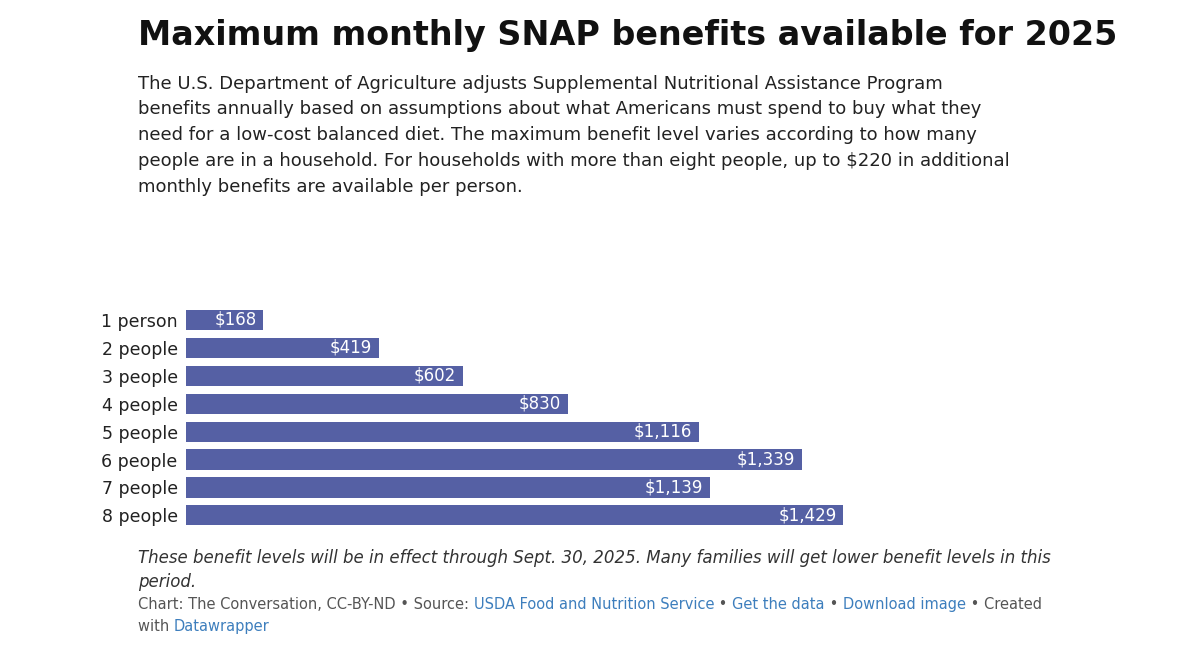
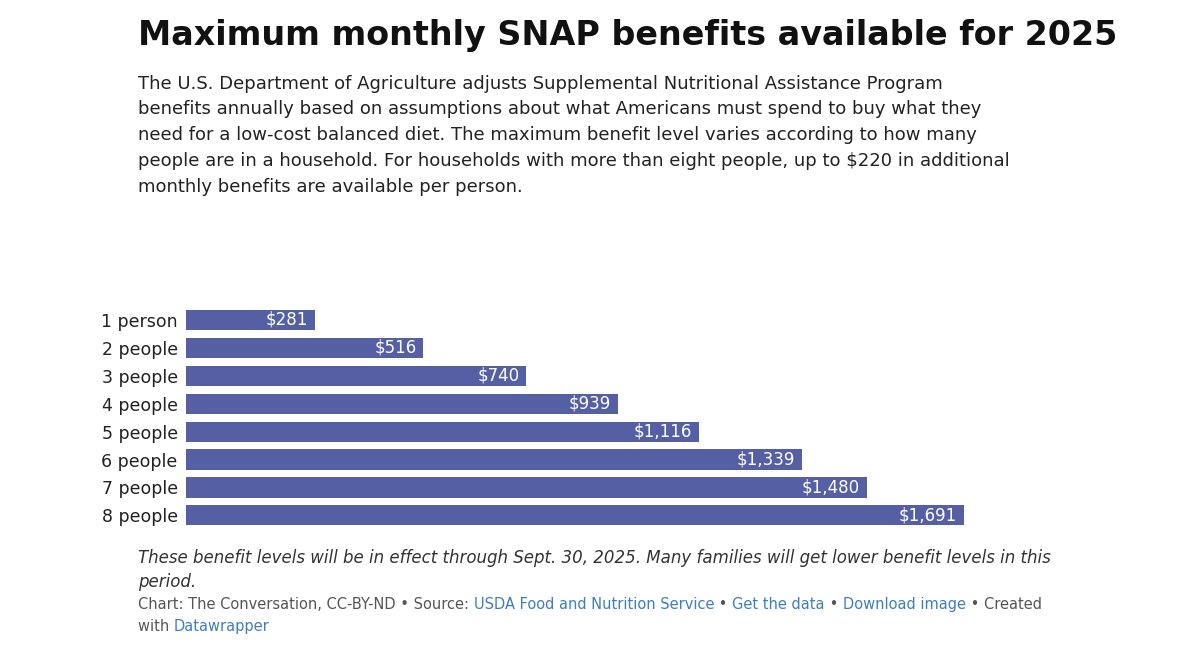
1 person: $168 -> $281
2 people: $419 -> $516
3 people: $602 -> $740
4 people: $830 -> $939
7 people: $1,139 -> $1,480
8 people: $1,429 -> $1,691
